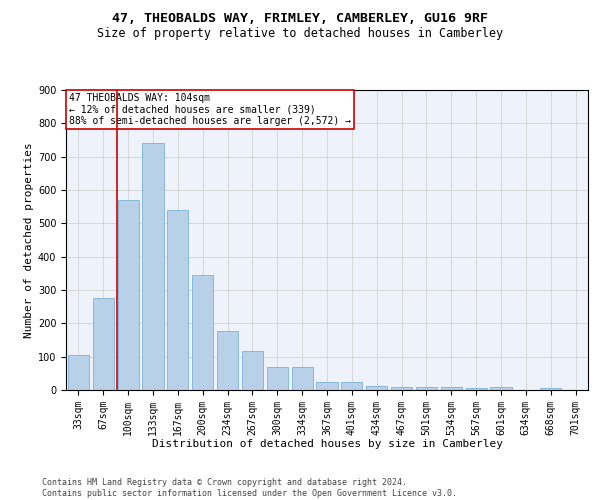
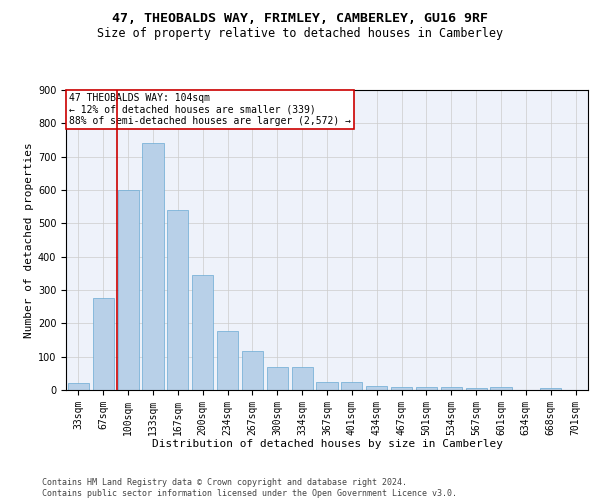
33sqm: 105 -> 20
100sqm: 570 -> 600
